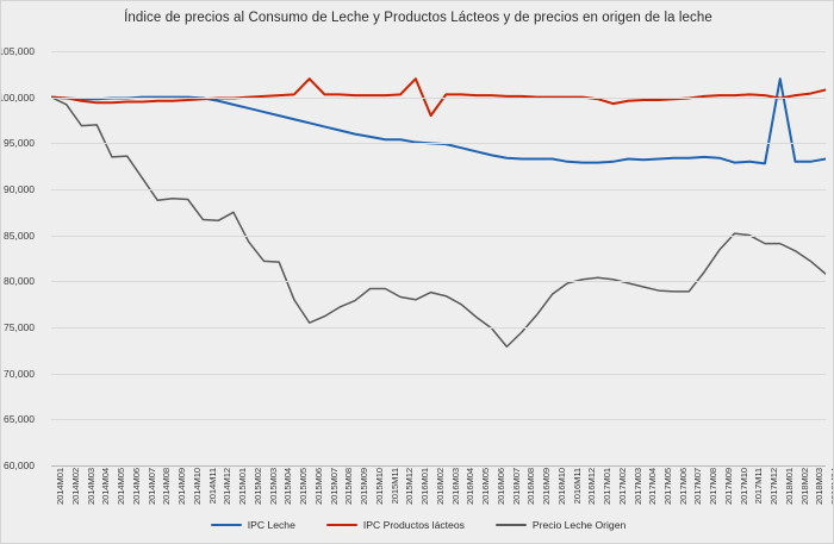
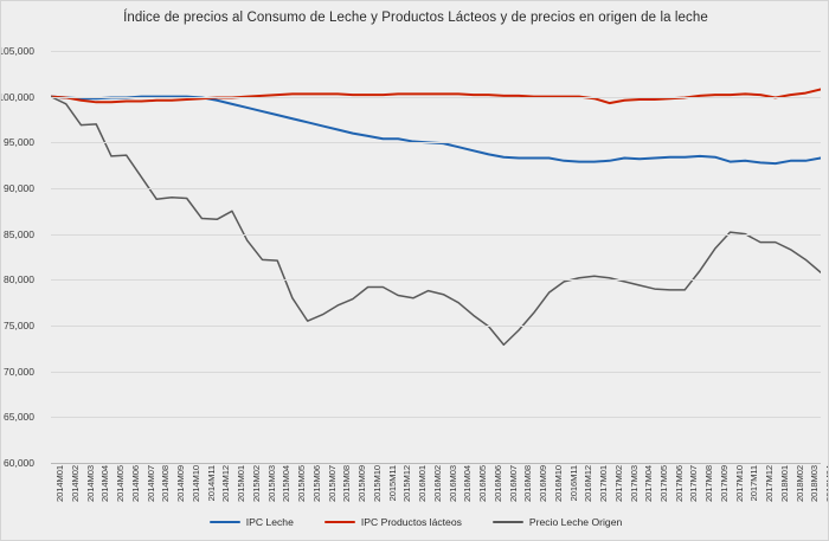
IPC Productos lácteos/2015M06: 102 -> 100
IPC Productos lácteos/2016M01: 102 -> 100
IPC Productos lácteos/2016M02: 98 -> 100
IPC Leche/2018M01: 102 -> 93
